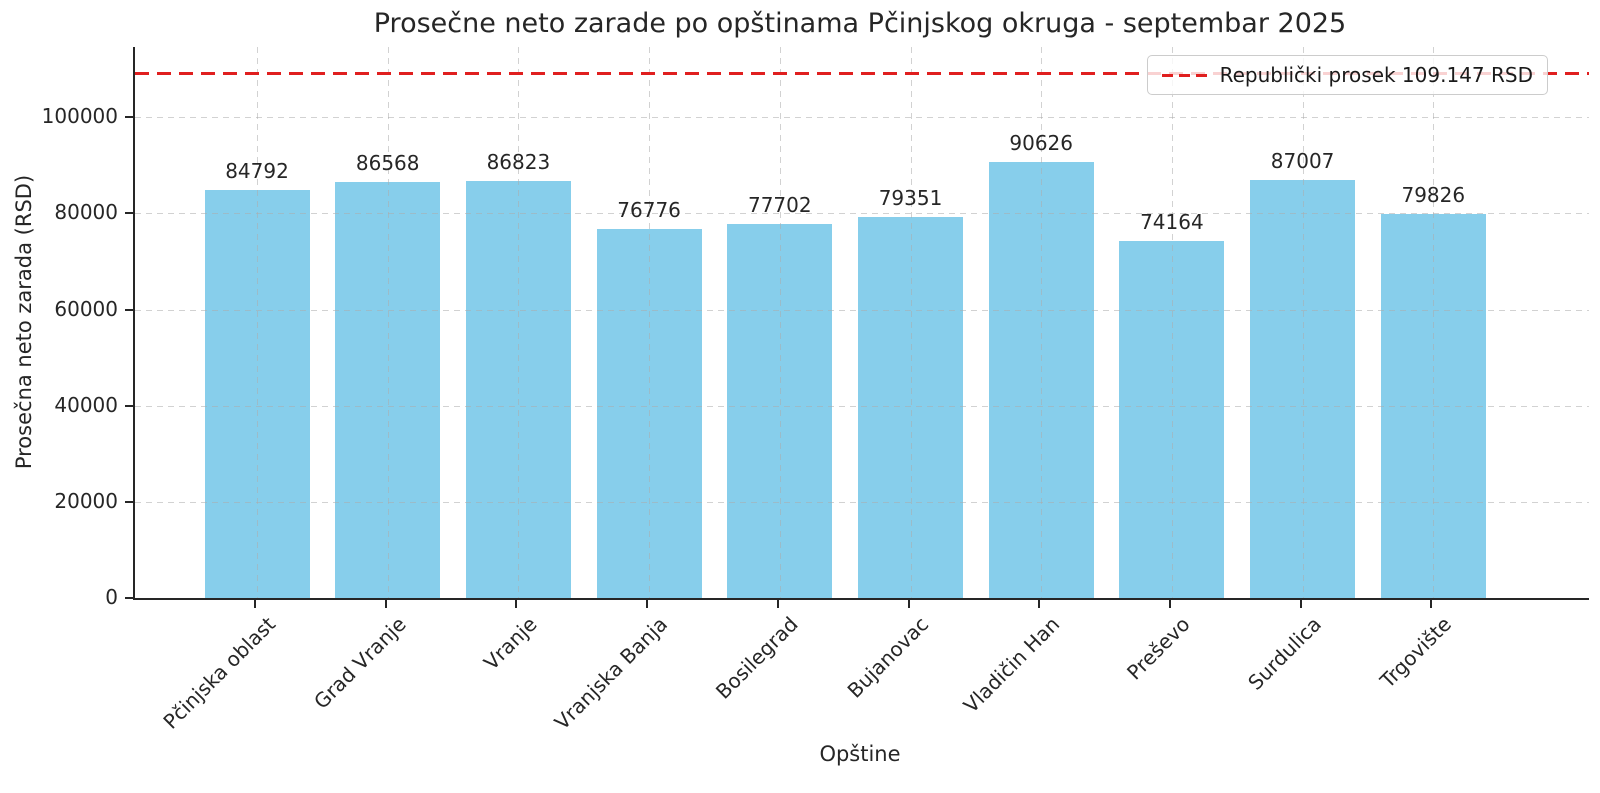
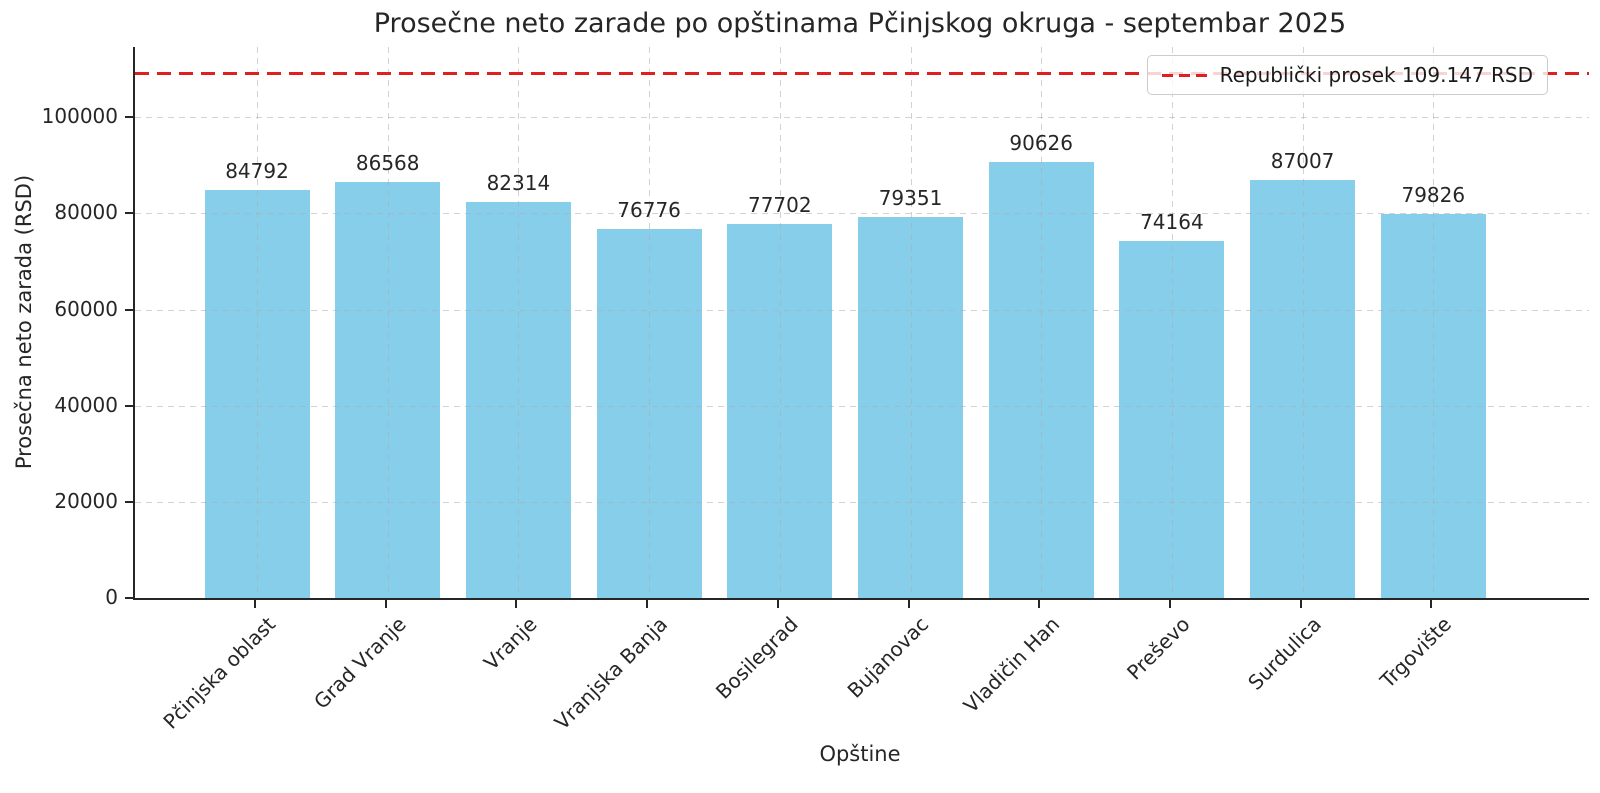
Vranje: 86823 -> 82314
